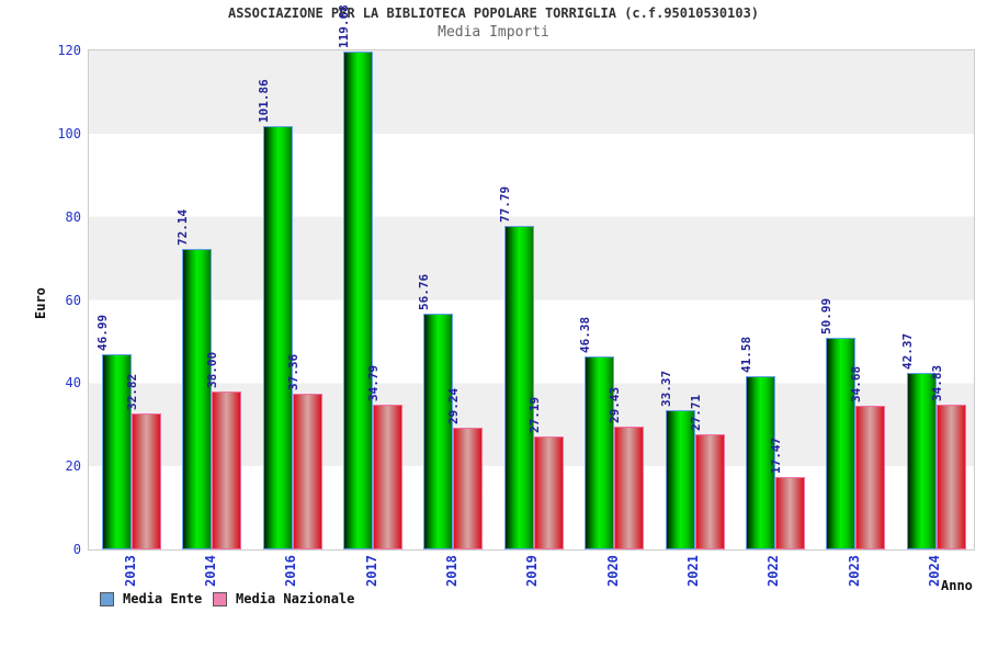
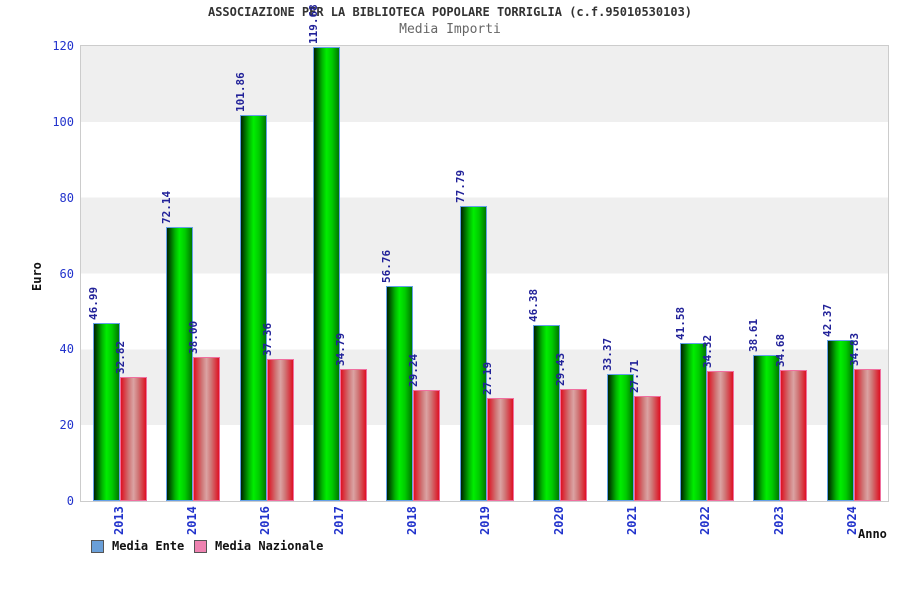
Media Nazionale/2022: 17.47 -> 34.32
Media Ente/2023: 50.99 -> 38.61
